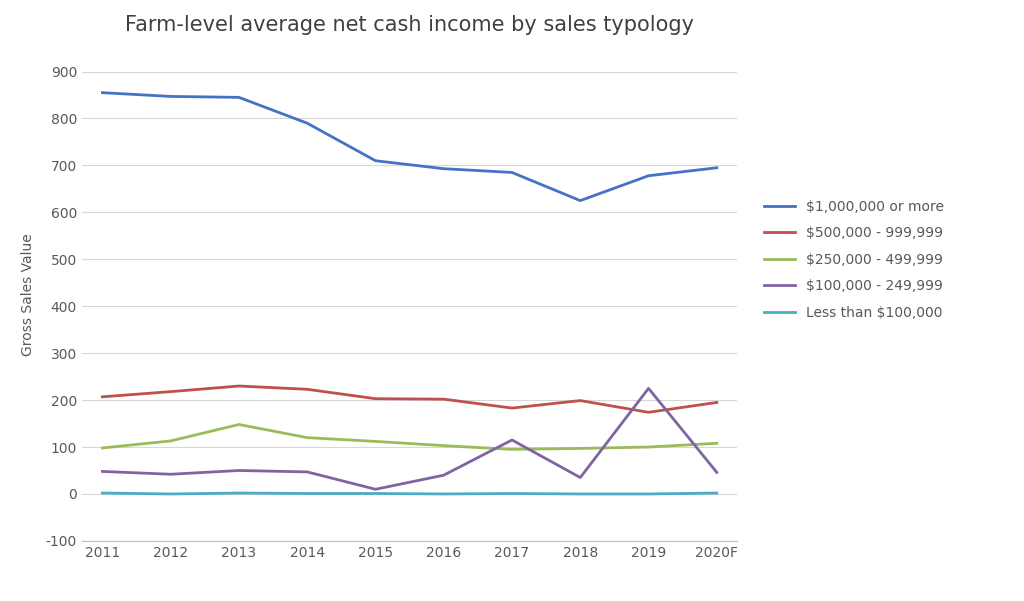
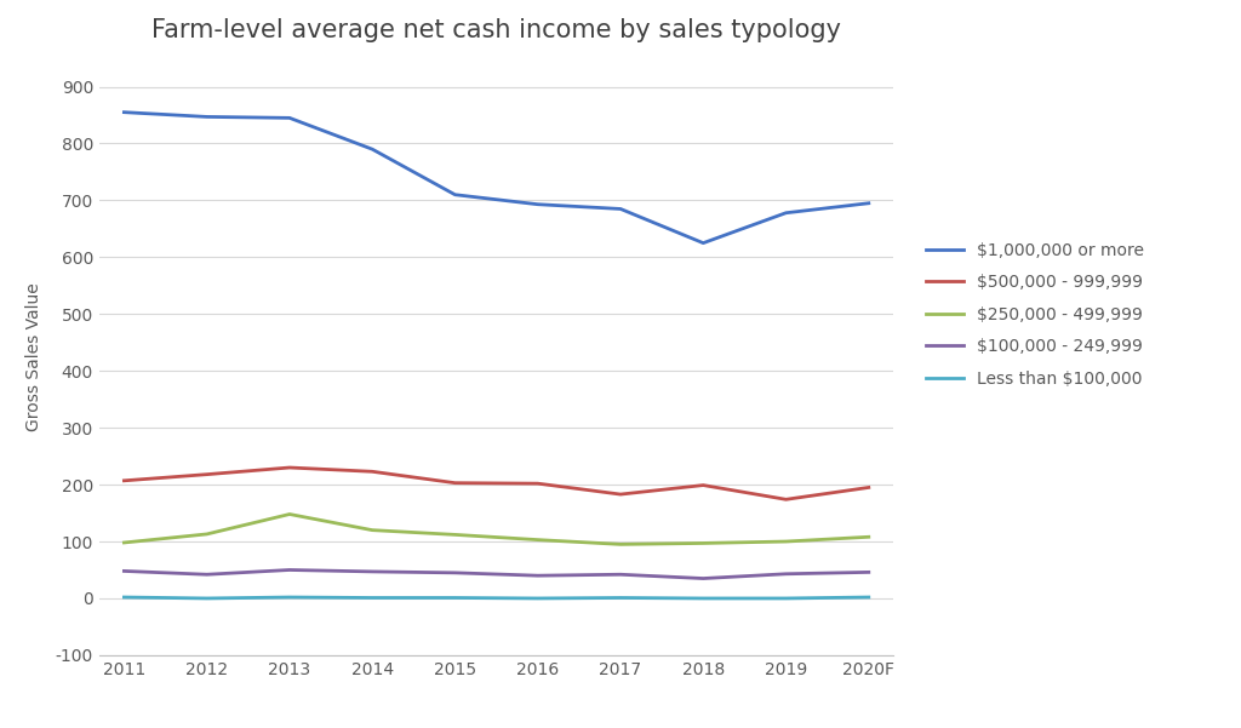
$100,000 - 249,999/2015: 10 -> 45
$100,000 - 249,999/2017: 115 -> 42
$100,000 - 249,999/2019: 225 -> 43
